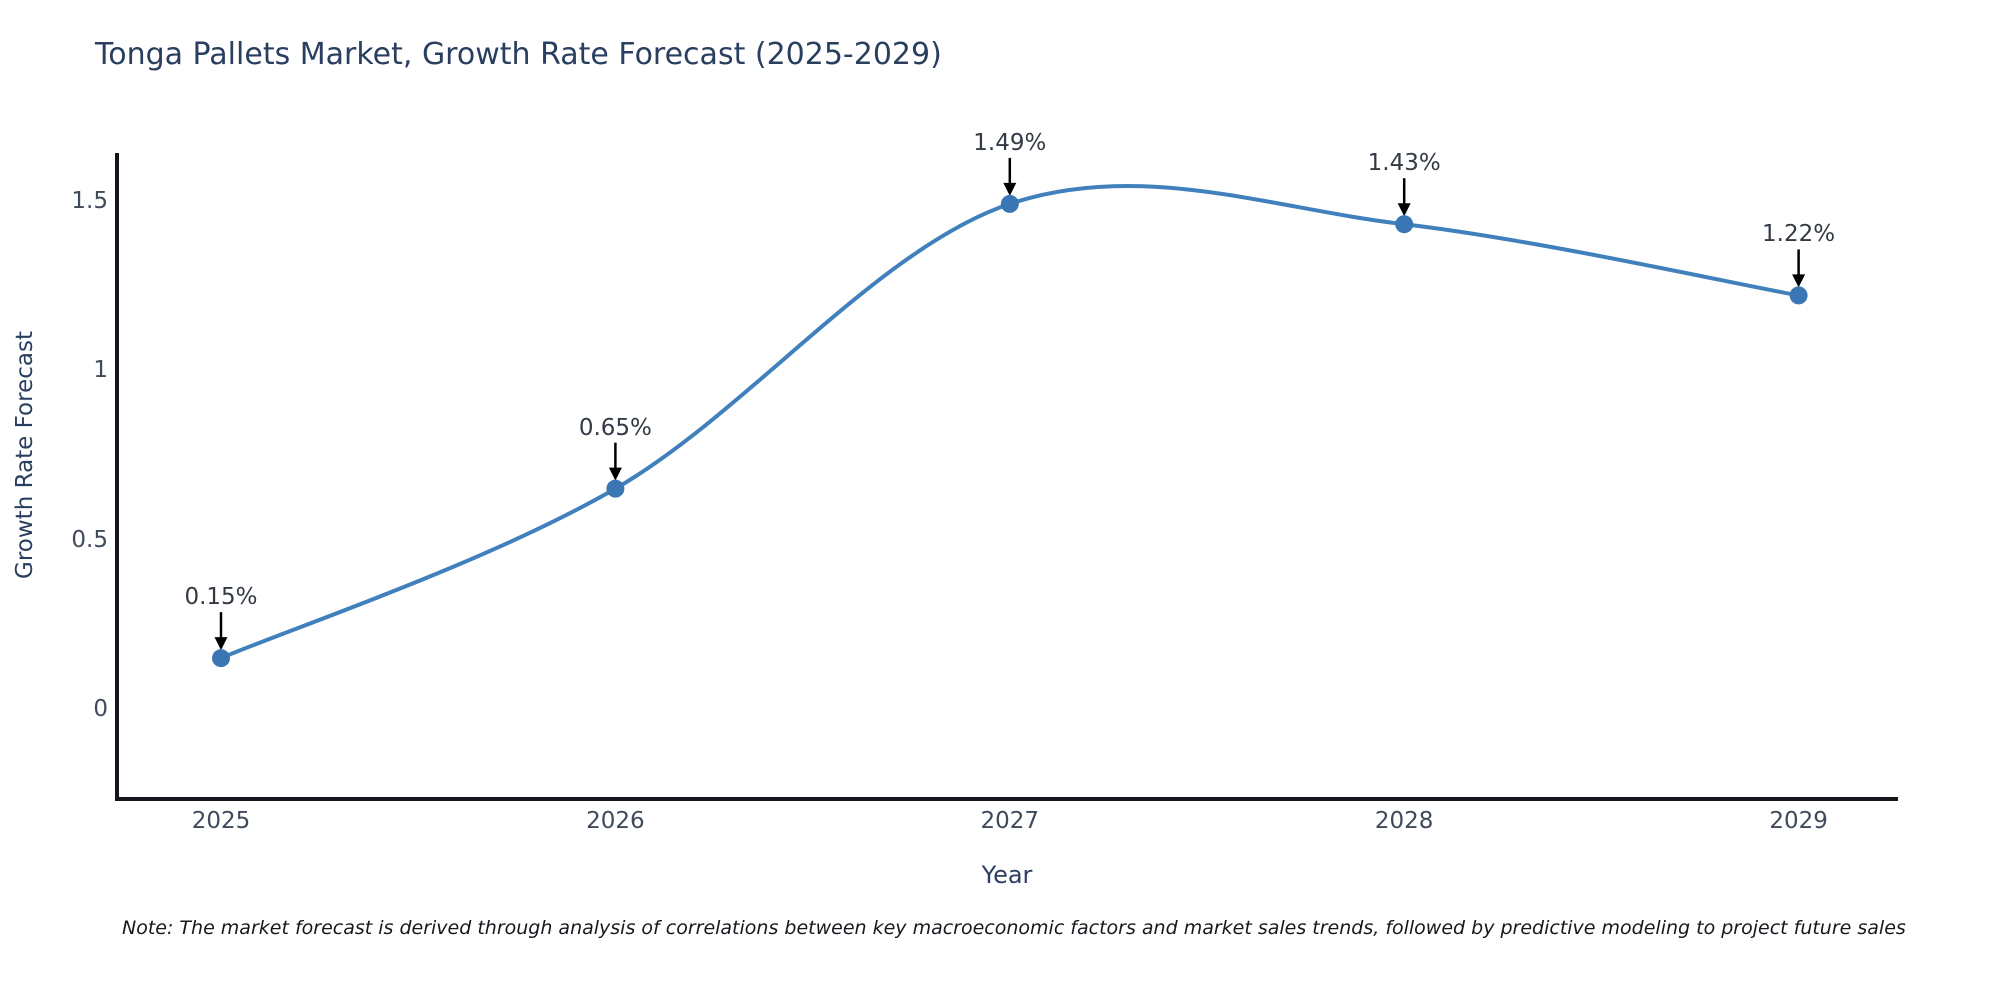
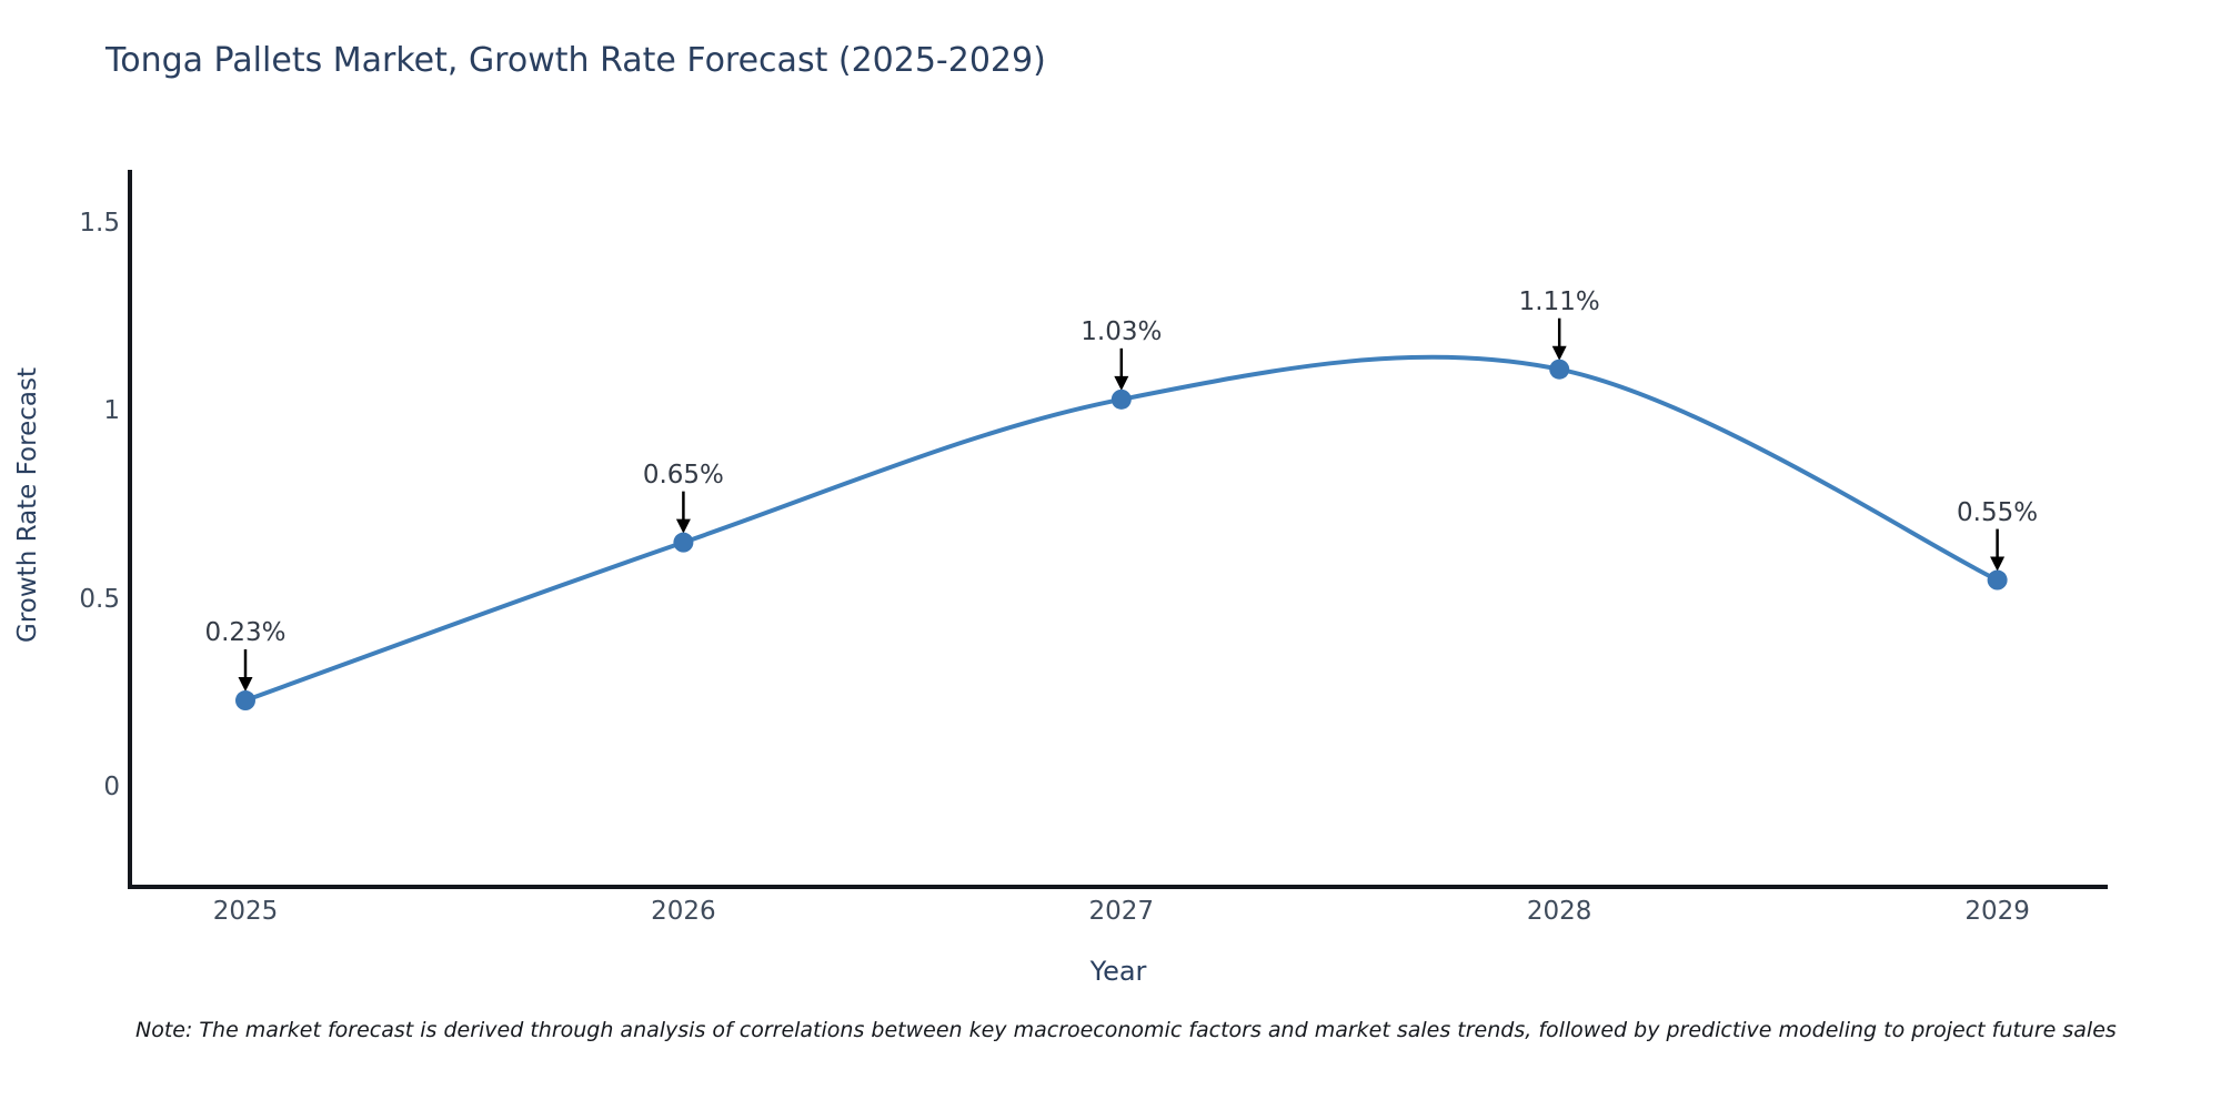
2025: 0.15% -> 0.23%
2027: 1.49% -> 1.03%
2028: 1.43% -> 1.11%
2029: 1.22% -> 0.55%
